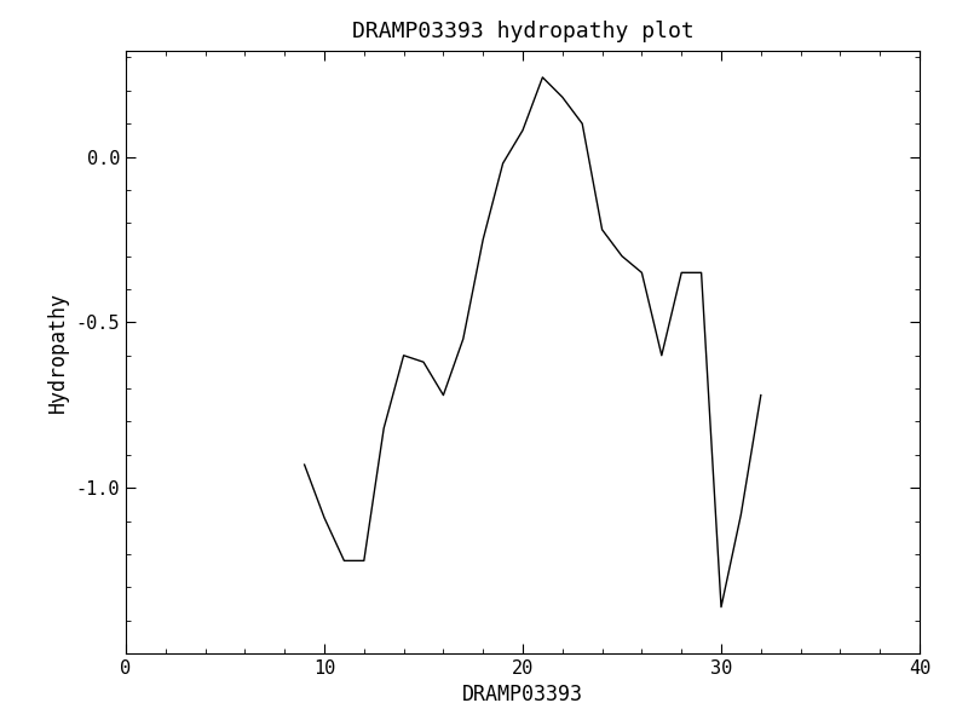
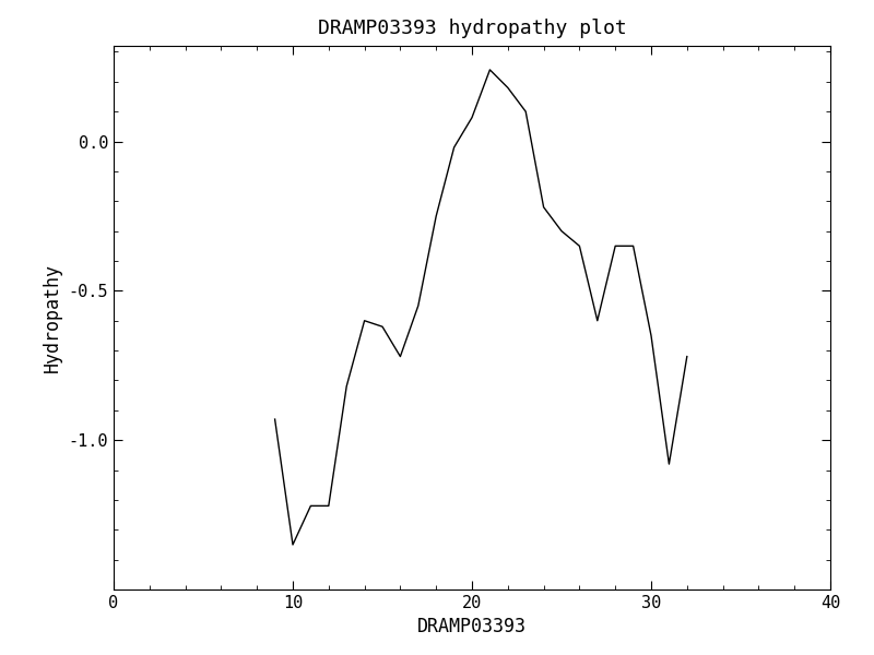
10: -1.09 -> -1.35
30: -1.36 -> -0.65
